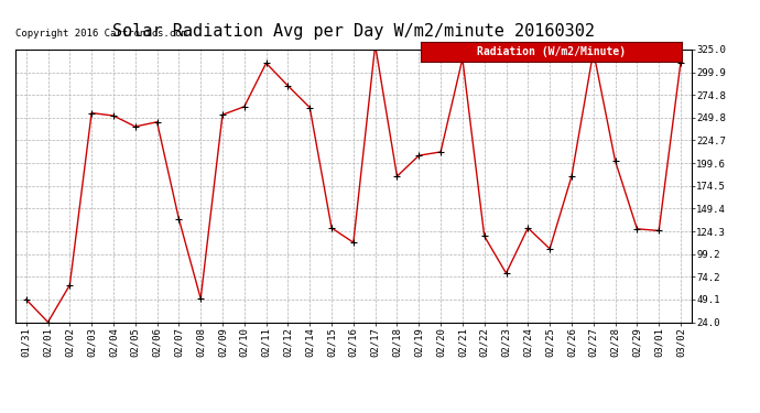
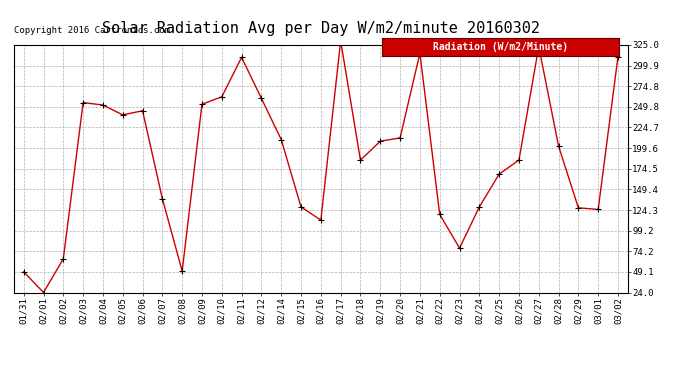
02/12: 285 -> 260
02/14: 261 -> 210
02/25: 105 -> 168
